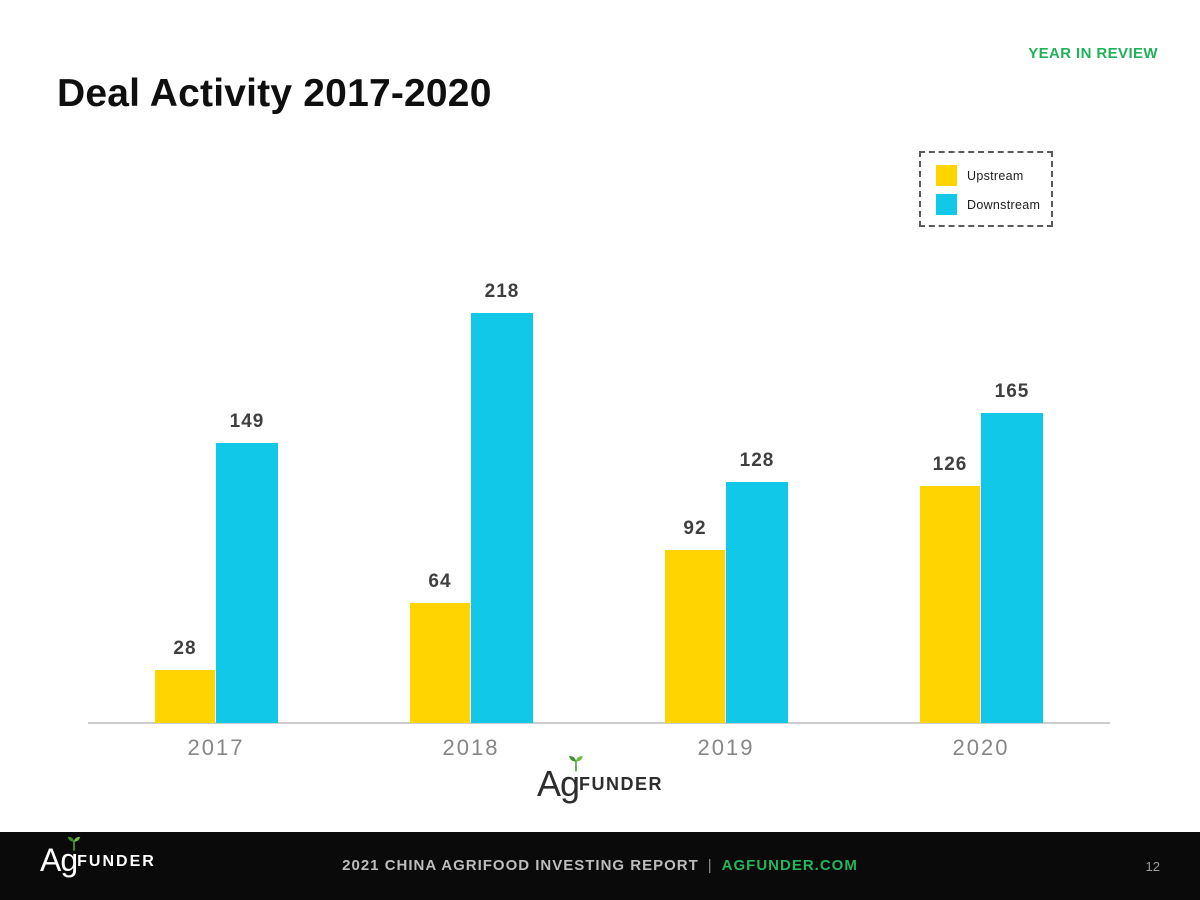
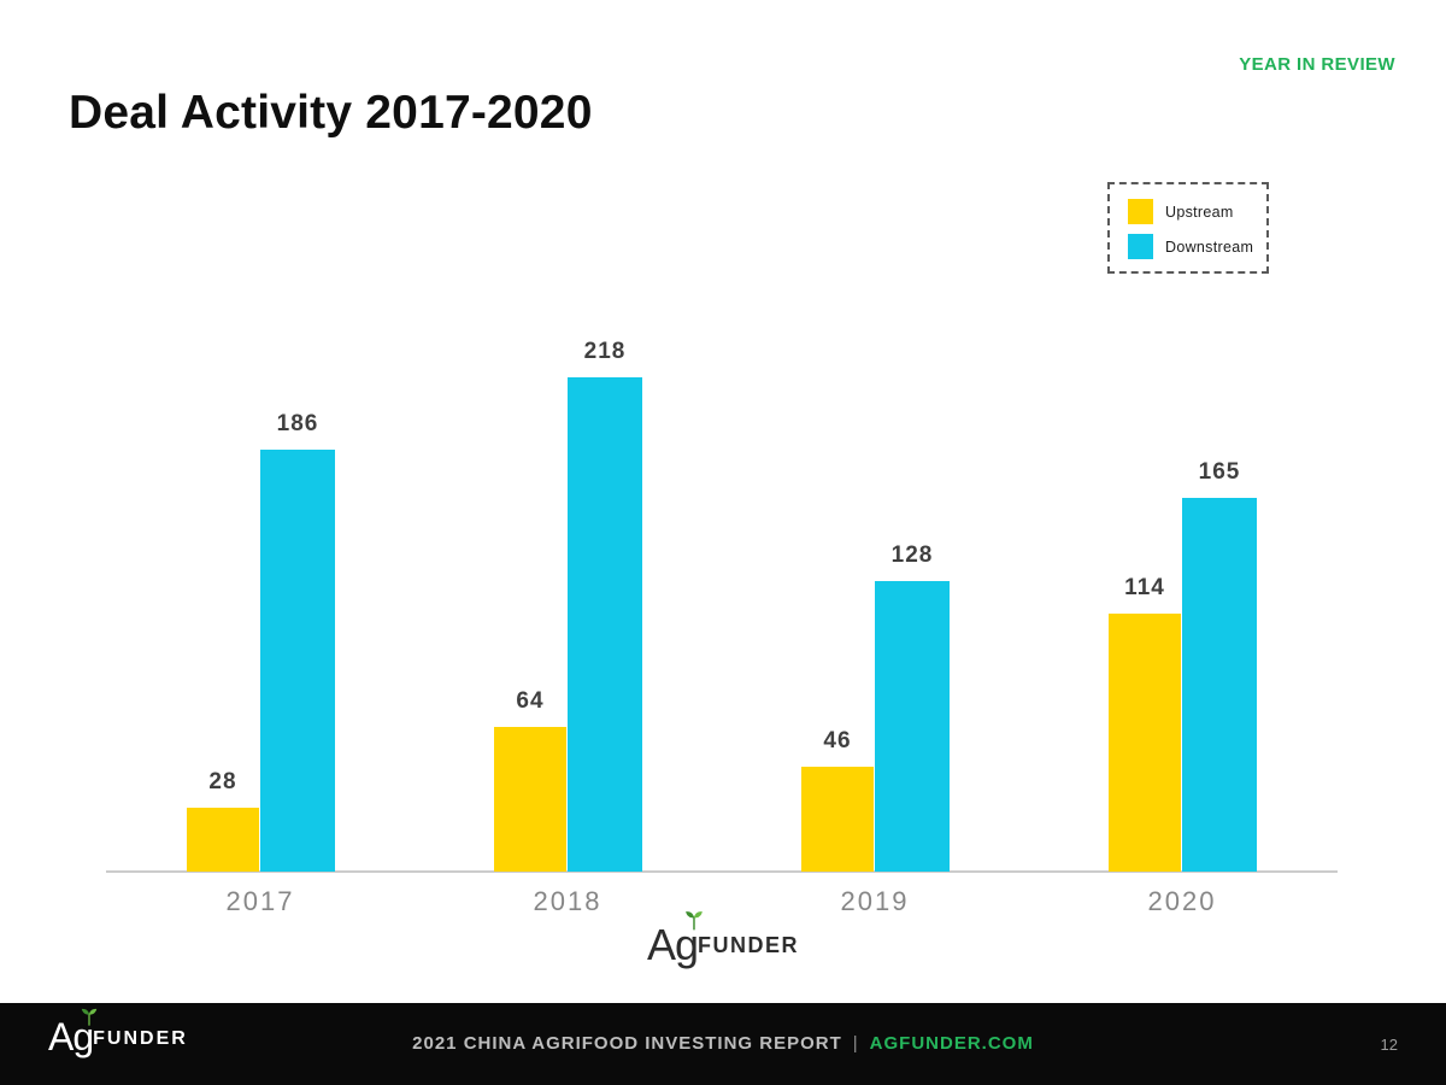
Downstream/2017: 149 -> 186
Upstream/2019: 92 -> 46
Upstream/2020: 126 -> 114
